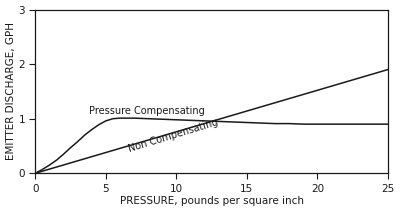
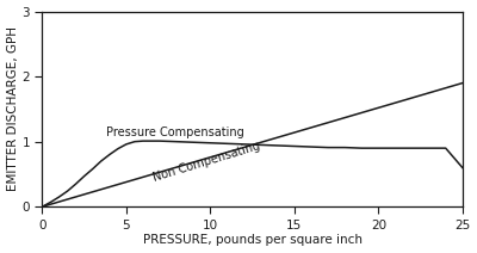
25: 0.90 -> 0.60
